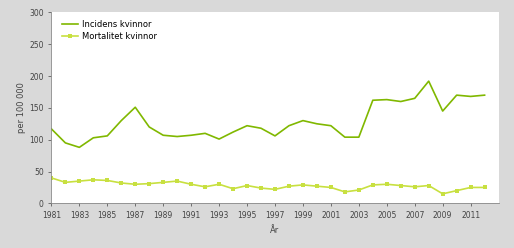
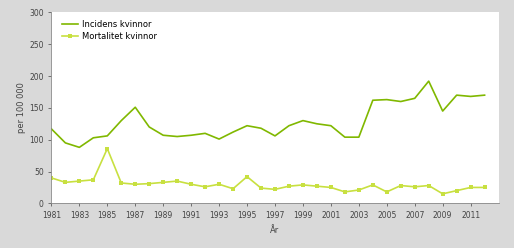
Mortalitet kvinnor/1985: 36 -> 86
Mortalitet kvinnor/1995: 28 -> 42
Mortalitet kvinnor/2005: 30 -> 18
